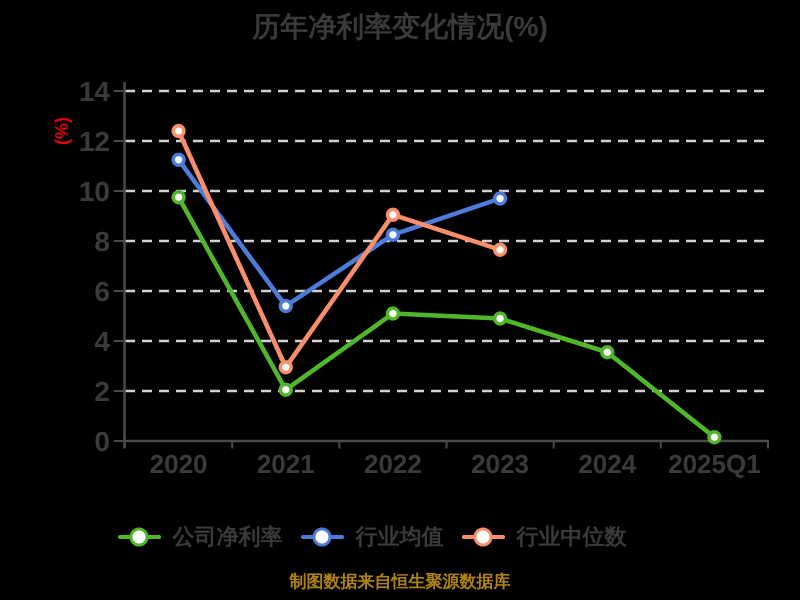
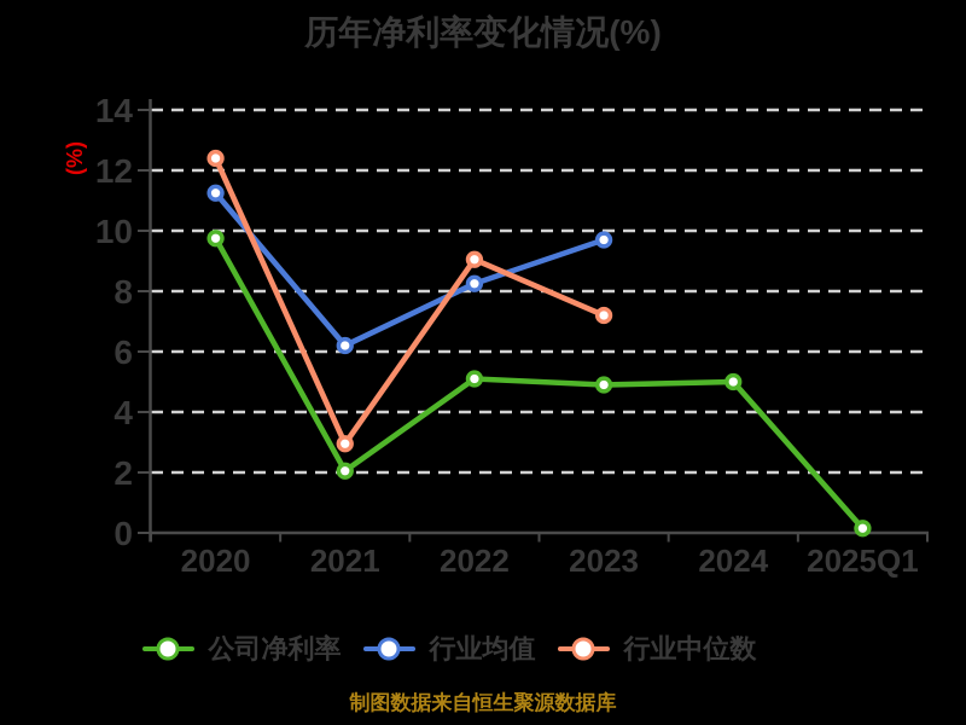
行业均值/2021: 5.4 -> 6.2
行业中位数/2023: 7.7 -> 7.2
公司净利率/2024: 3.5 -> 5.0
